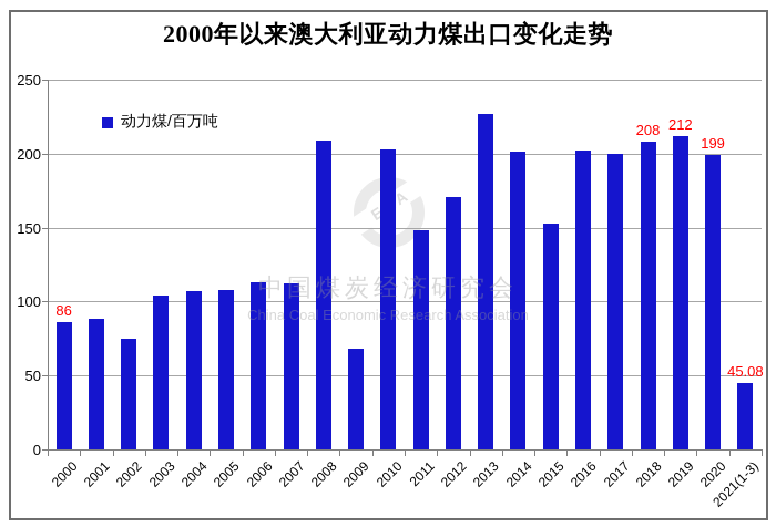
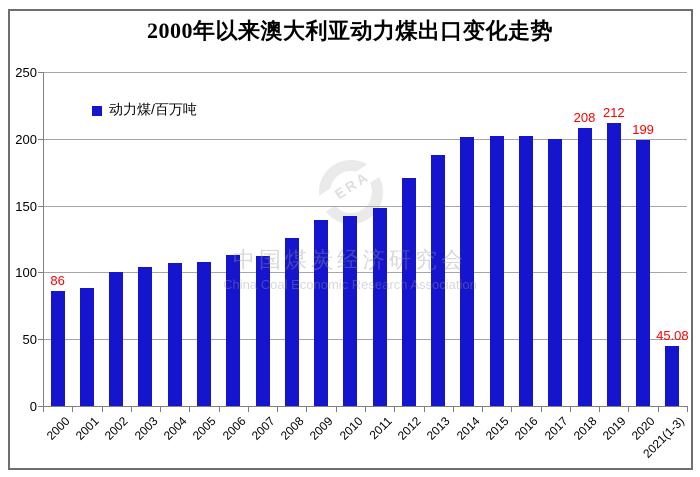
2002: 75 -> 100
2008: 209 -> 126
2009: 68 -> 139
2010: 203 -> 142
2013: 227 -> 188
2015: 153 -> 202
